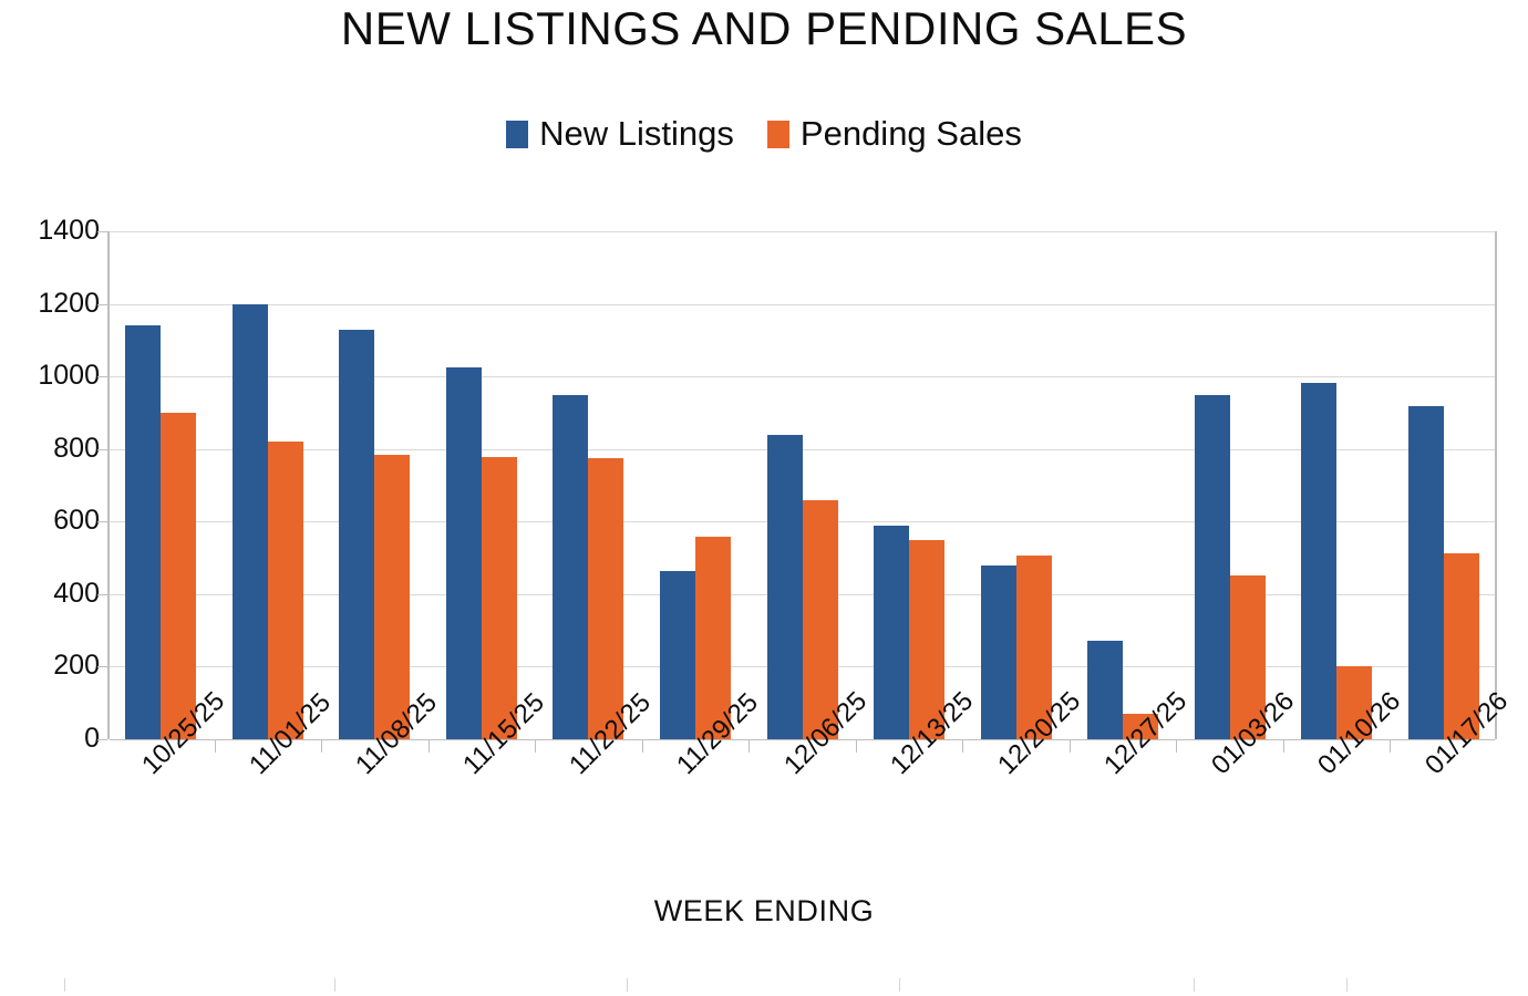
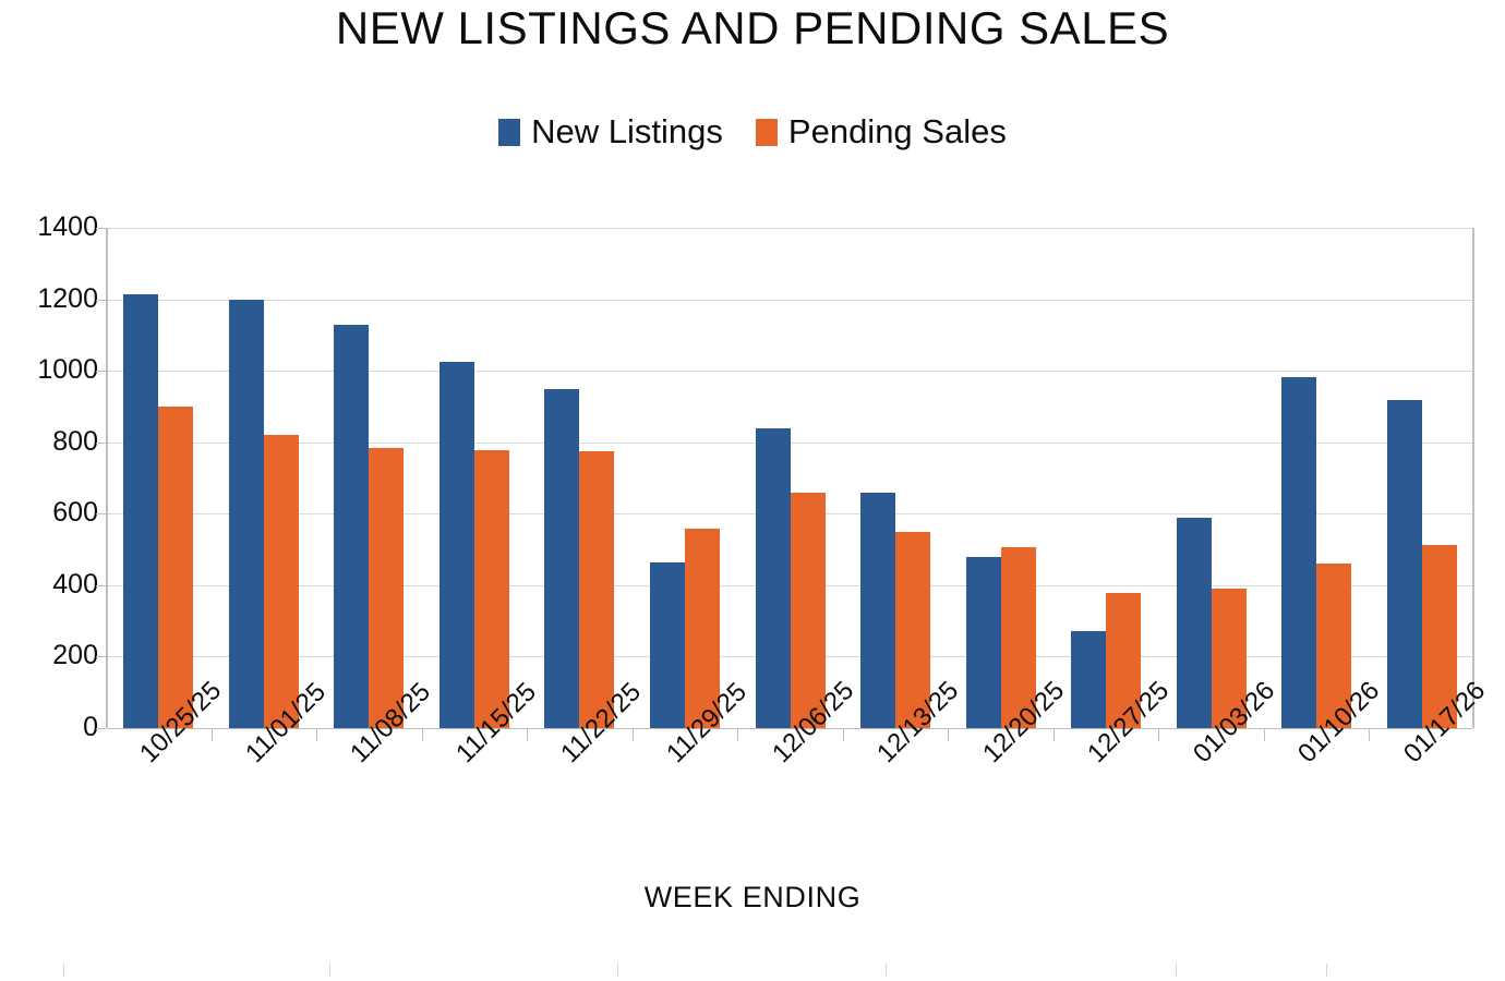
New Listings/10/25/25: 1140 -> 1220
New Listings/12/13/25: 590 -> 660
Pending Sales/12/27/25: 70 -> 380
New Listings/01/03/26: 950 -> 590
Pending Sales/01/03/26: 450 -> 390
Pending Sales/01/10/26: 200 -> 460
